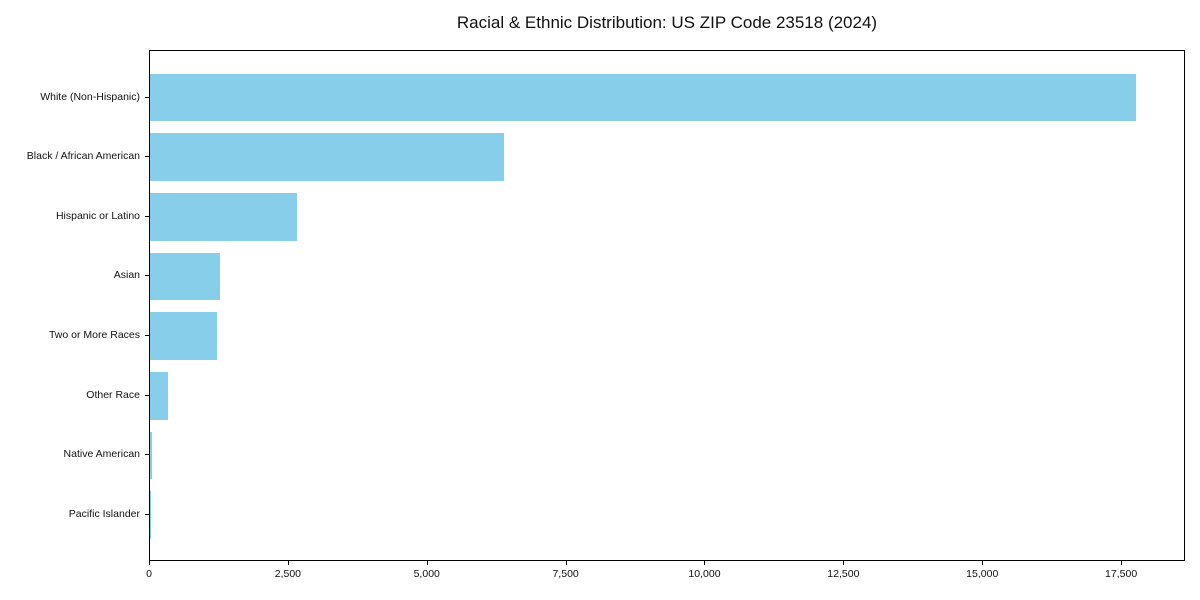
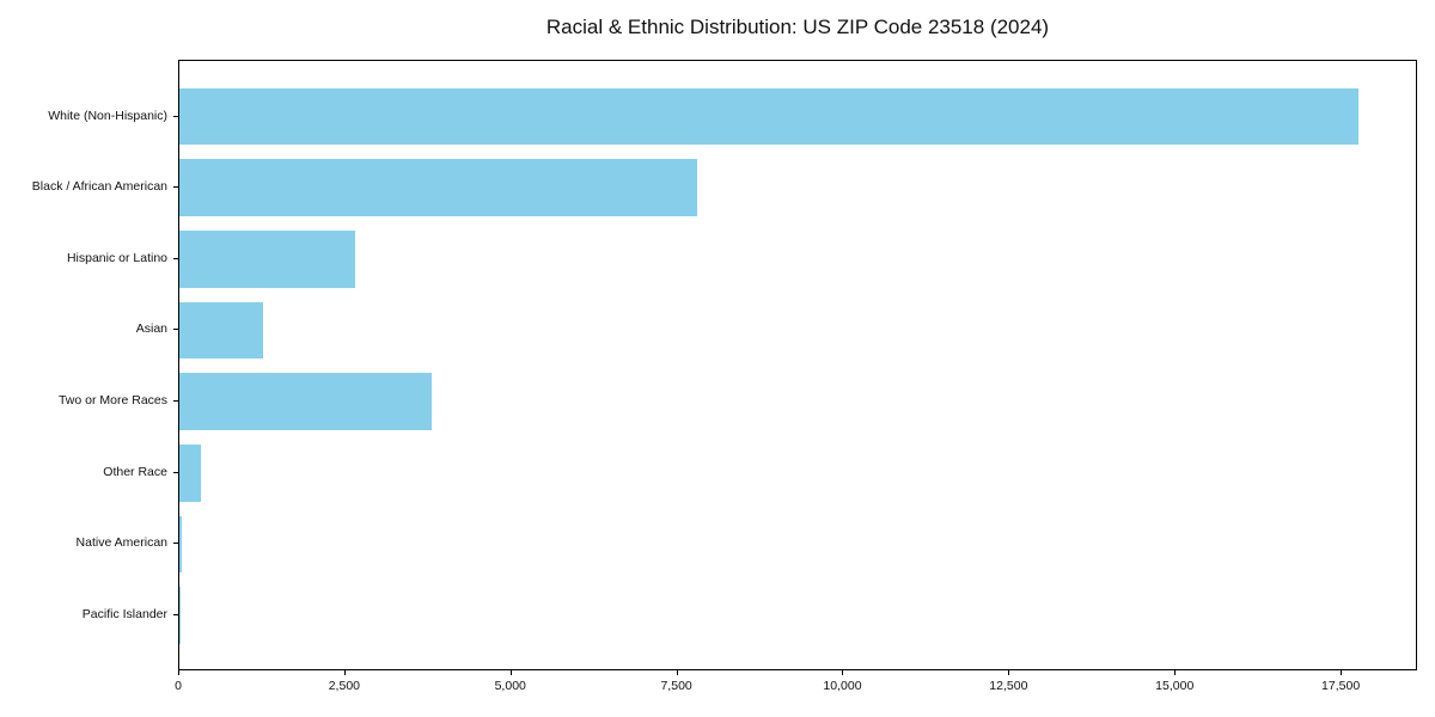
Black / African American: 6400 -> 7800
Two or More Races: 1200 -> 3800
